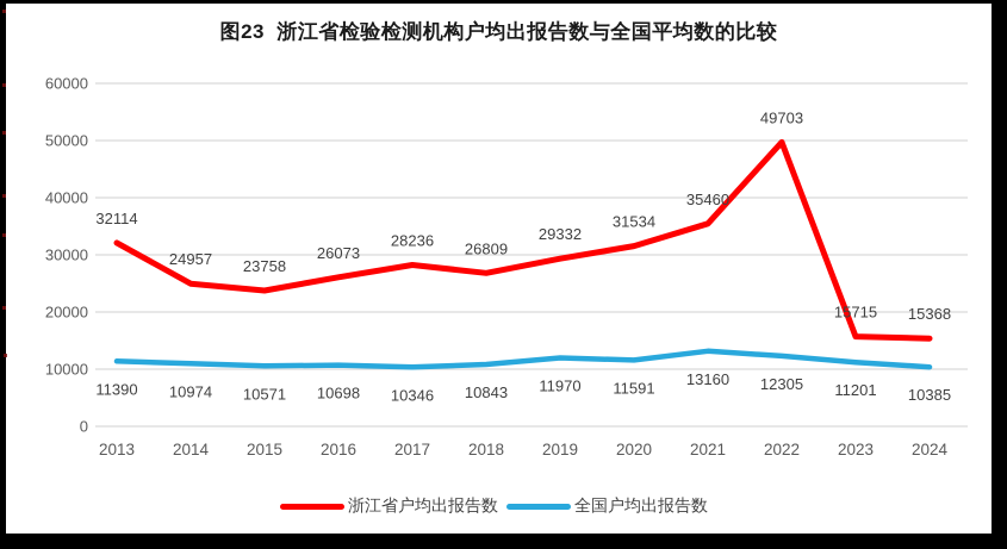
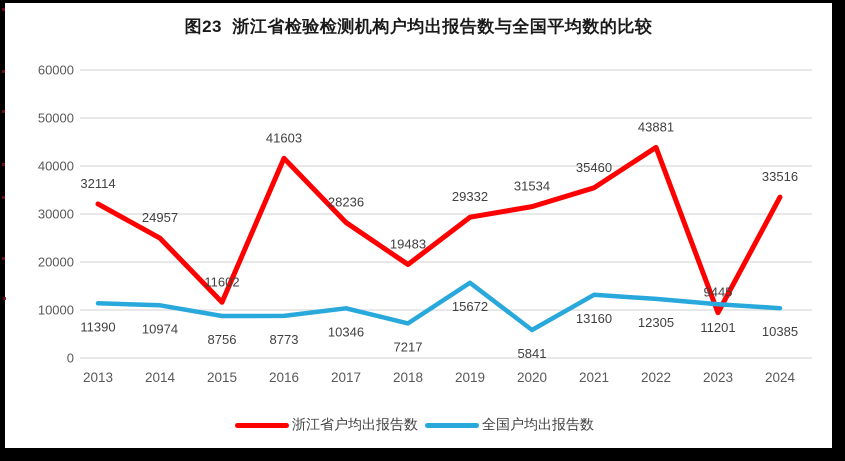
浙江省户均出报告数/2015: 23758 -> 11602
全国户均出报告数/2015: 10571 -> 8756
浙江省户均出报告数/2016: 26073 -> 41603
全国户均出报告数/2016: 10698 -> 8773
浙江省户均出报告数/2018: 26809 -> 19483
全国户均出报告数/2018: 10843 -> 7217
全国户均出报告数/2019: 11970 -> 15672
全国户均出报告数/2020: 11591 -> 5841
浙江省户均出报告数/2022: 49703 -> 43881
浙江省户均出报告数/2023: 15715 -> 9445
浙江省户均出报告数/2024: 15368 -> 33516
